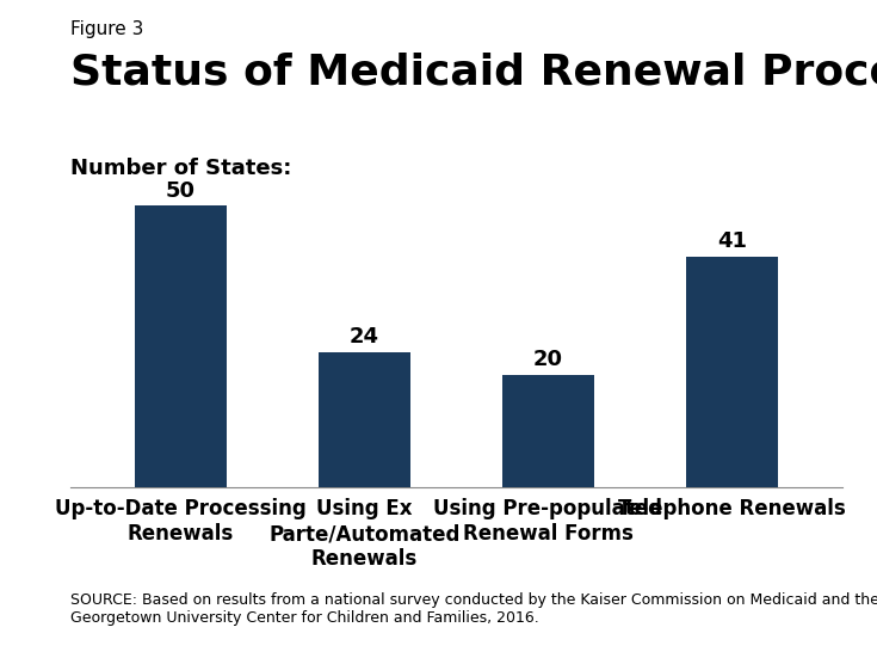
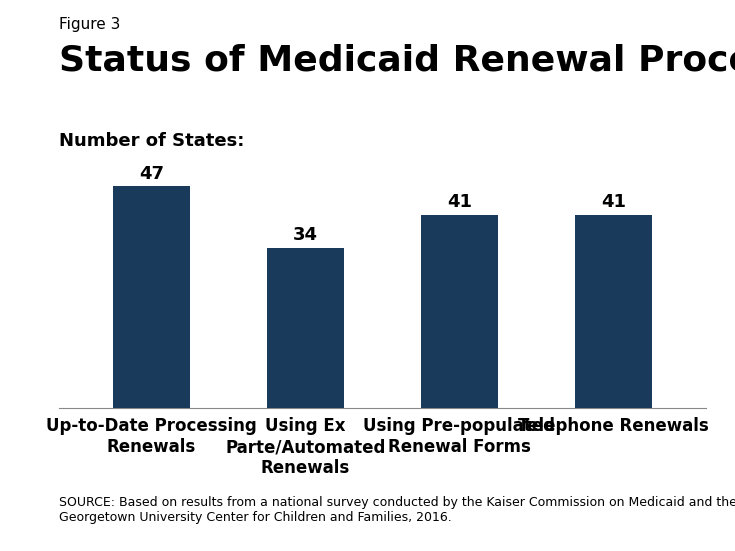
Up-to-Date Processing Renewals: 50 -> 47
Using Ex Parte/Automated Renewals: 24 -> 34
Using Pre-populated Renewal Forms: 20 -> 41
